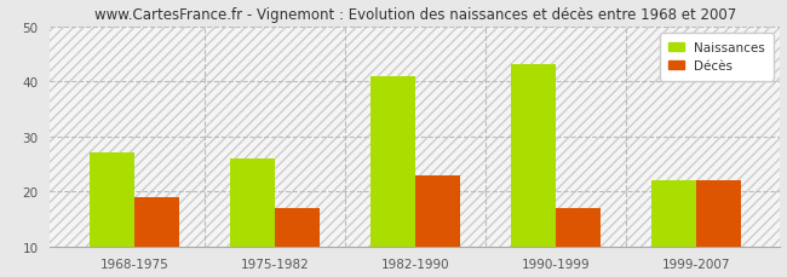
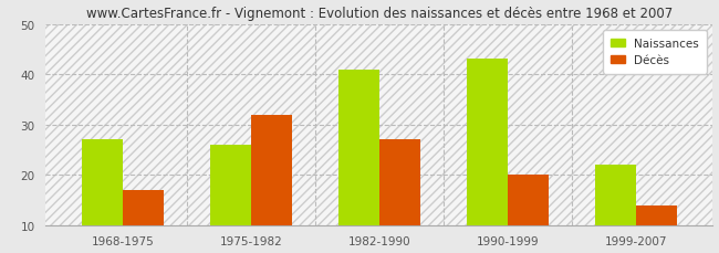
Décès/1968-1975: 19 -> 17
Décès/1975-1982: 17 -> 32
Décès/1982-1990: 23 -> 27
Décès/1990-1999: 17 -> 20
Décès/1999-2007: 22 -> 14
